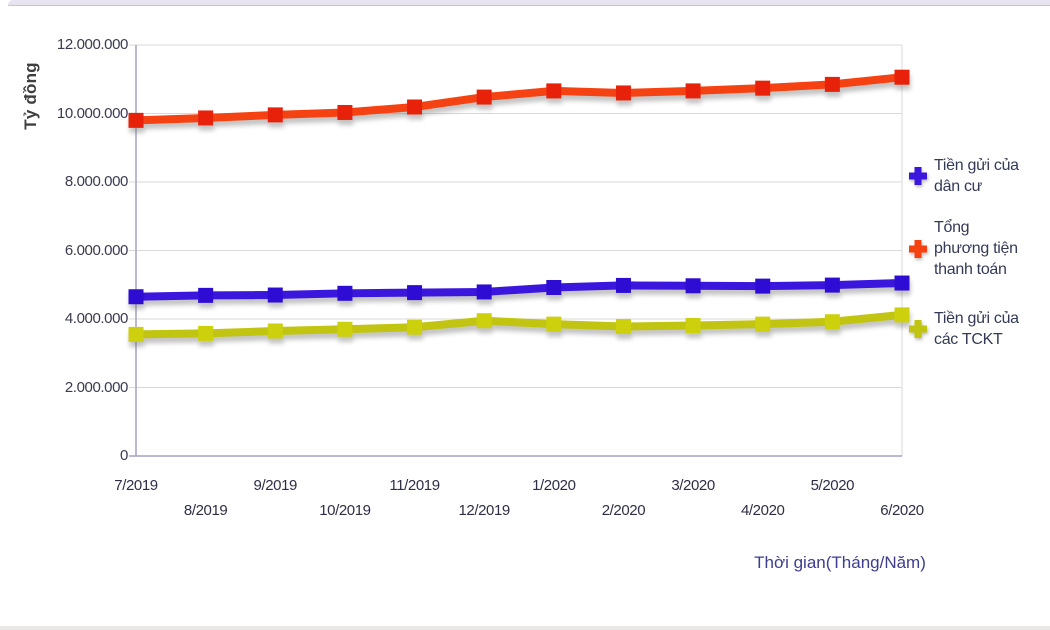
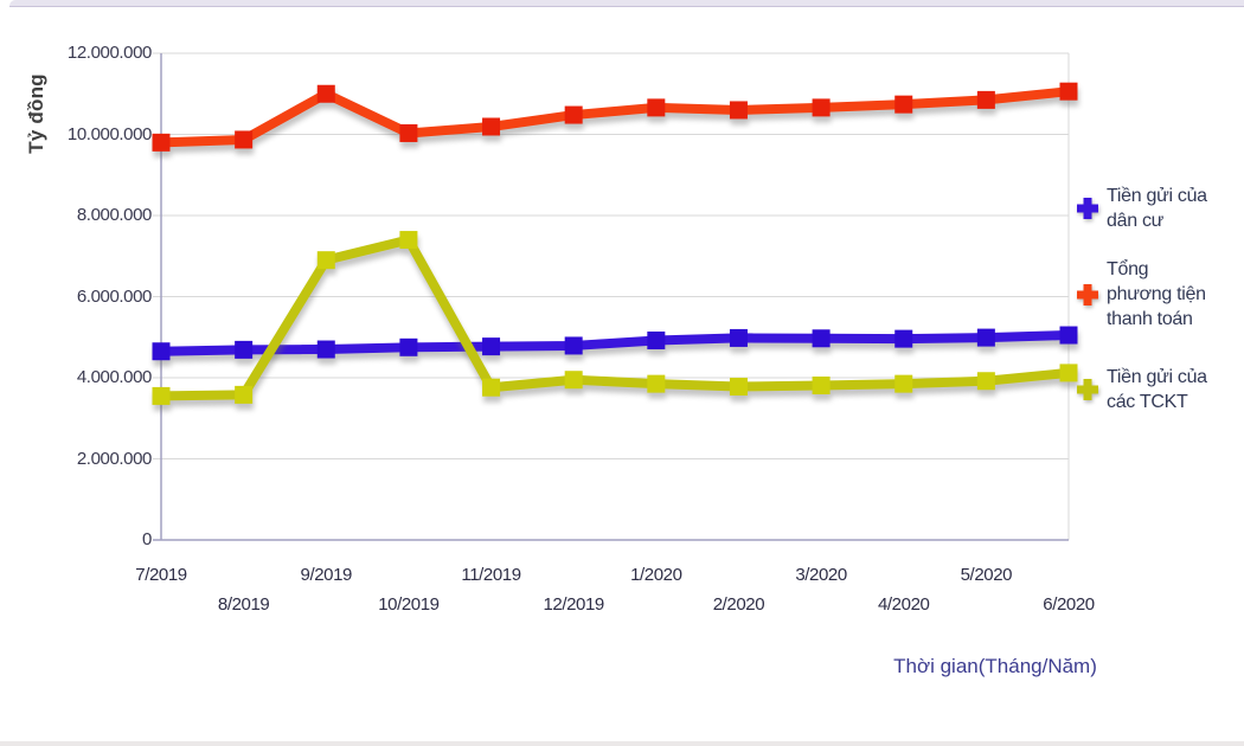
Tổng phương tiện thanh toán/9/2019: 10000000 -> 11000000
Tiền gửi của các TCKT/9/2019: 3600000 -> 6900000
Tiền gửi của các TCKT/10/2019: 3700000 -> 7400000
